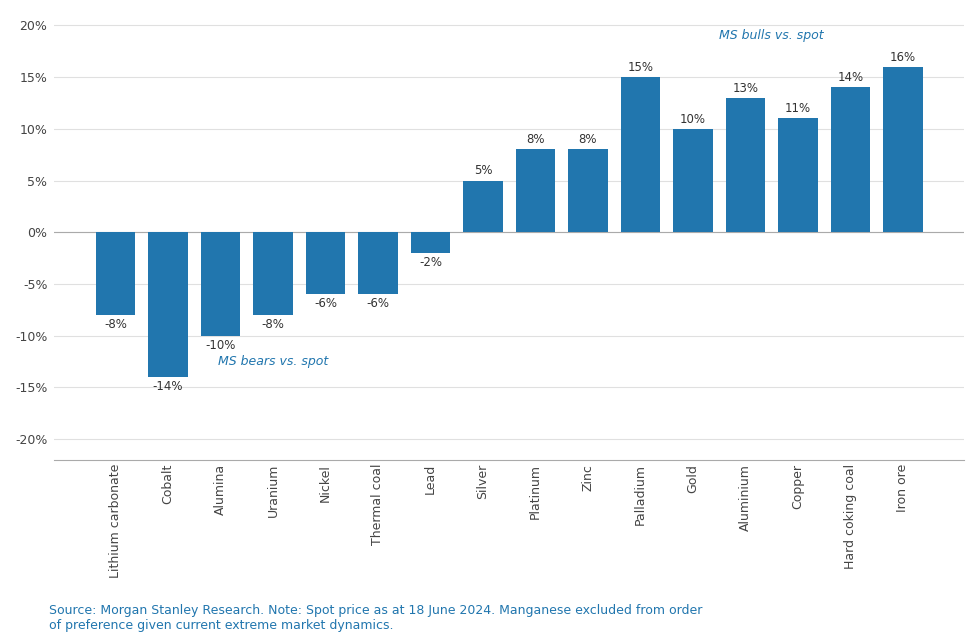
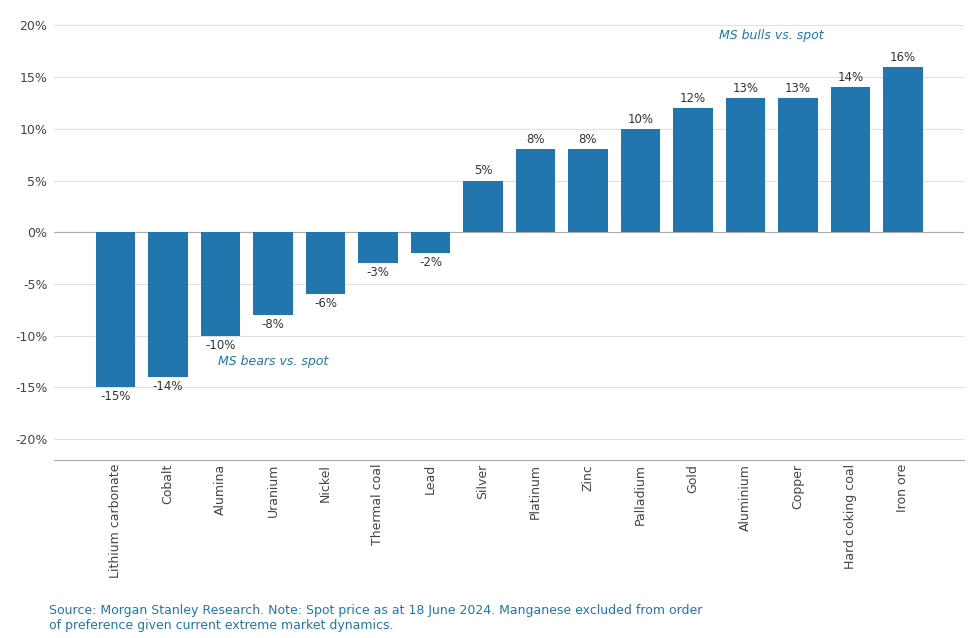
Lithium carbonate: -8% -> -15%
Thermal coal: -6% -> -3%
Palladium: 15% -> 10%
Gold: 10% -> 12%
Copper: 11% -> 13%
